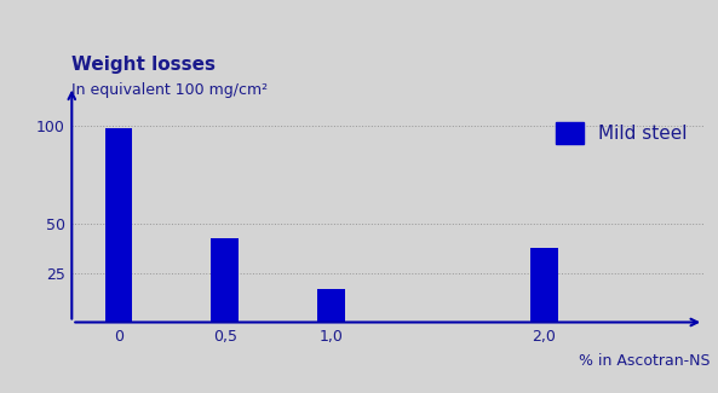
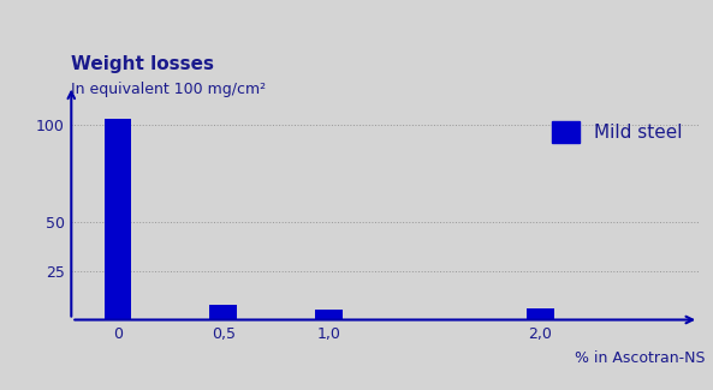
0: 99 -> 103
0,5: 43 -> 8
1,0: 17 -> 5
2,0: 38 -> 6
